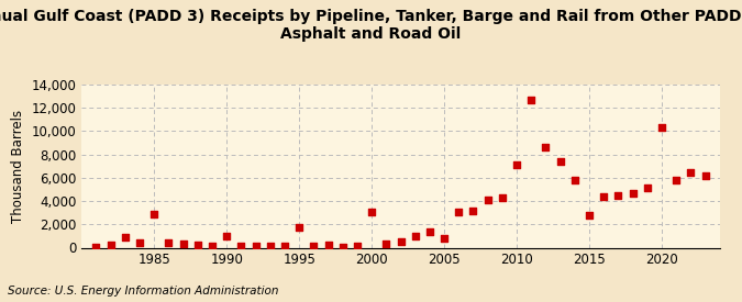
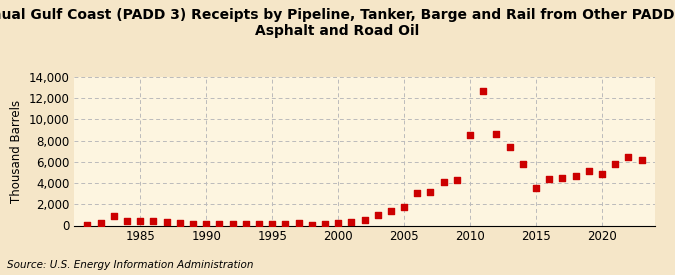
1985: 2,900 -> 400
1990: 1,000 -> 100
1995: 1,700 -> 100
2000: 3,100 -> 200
2005: 800 -> 1,700
2010: 7,100 -> 8,500
2015: 2,800 -> 3,500
2020: 10,300 -> 4,900
